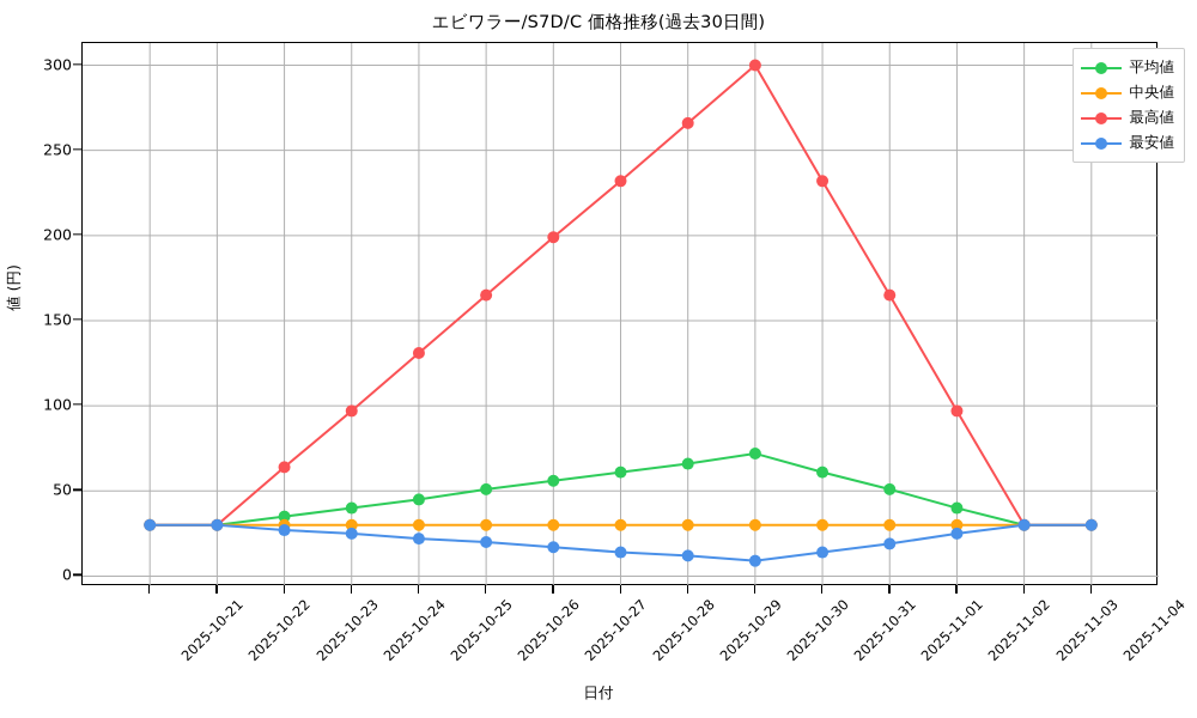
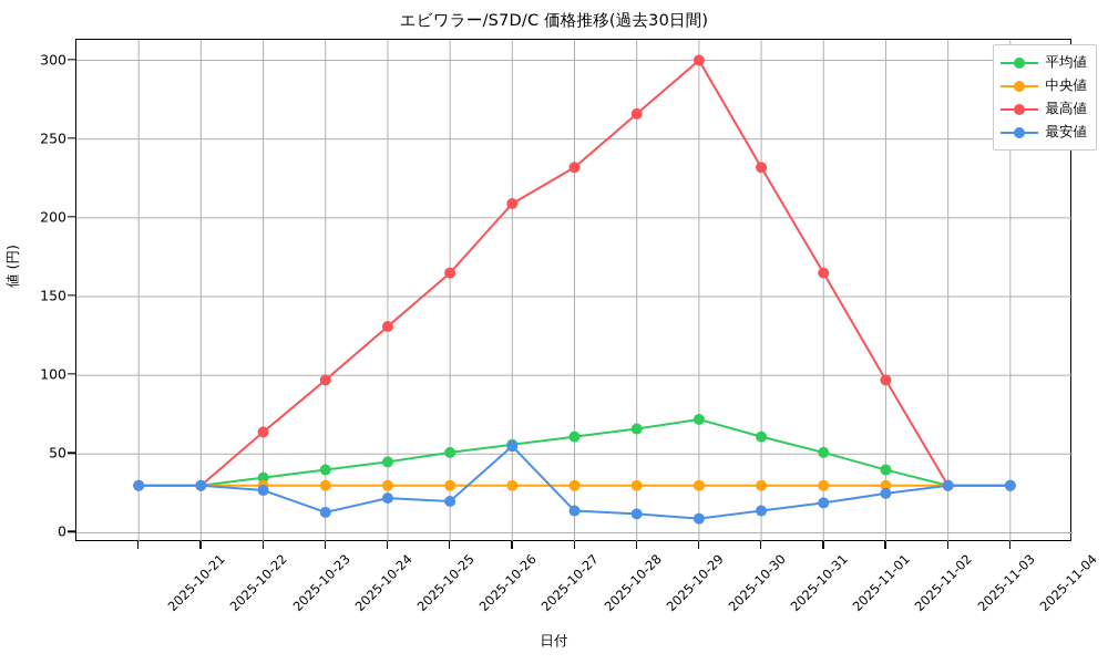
最安値/2025-10-24: 25 -> 13
最高値/2025-10-27: 199 -> 209
最安値/2025-10-27: 17 -> 55
